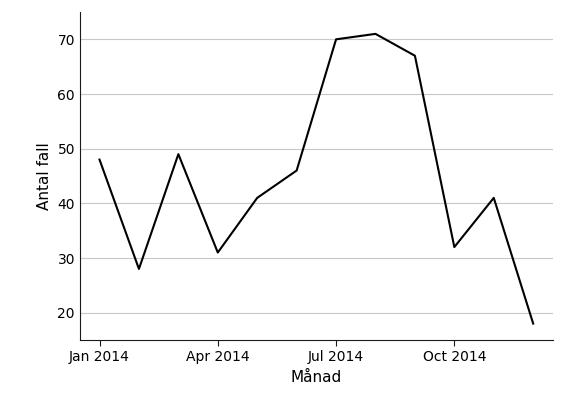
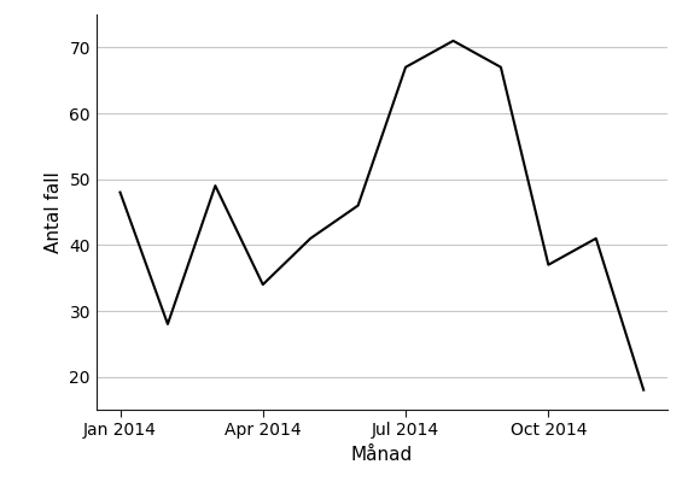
Apr 2014: 31 -> 34
Jul 2014: 70 -> 67
Oct 2014: 32 -> 37
